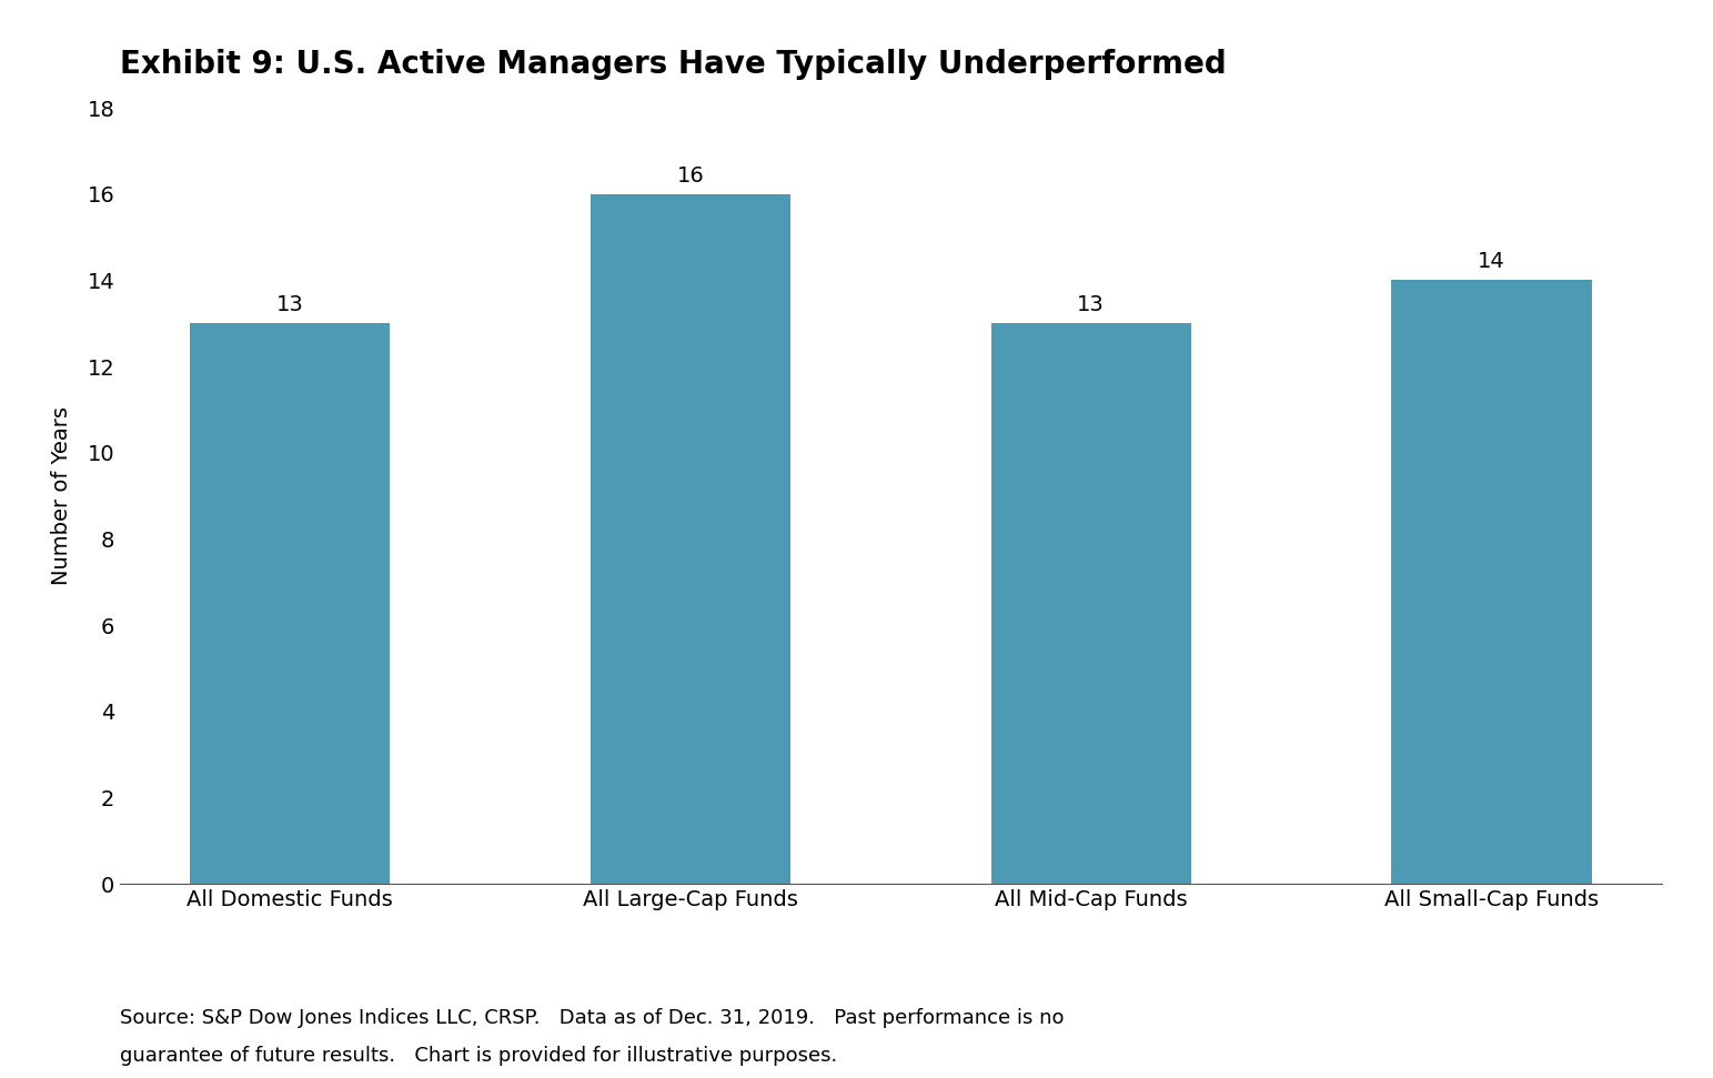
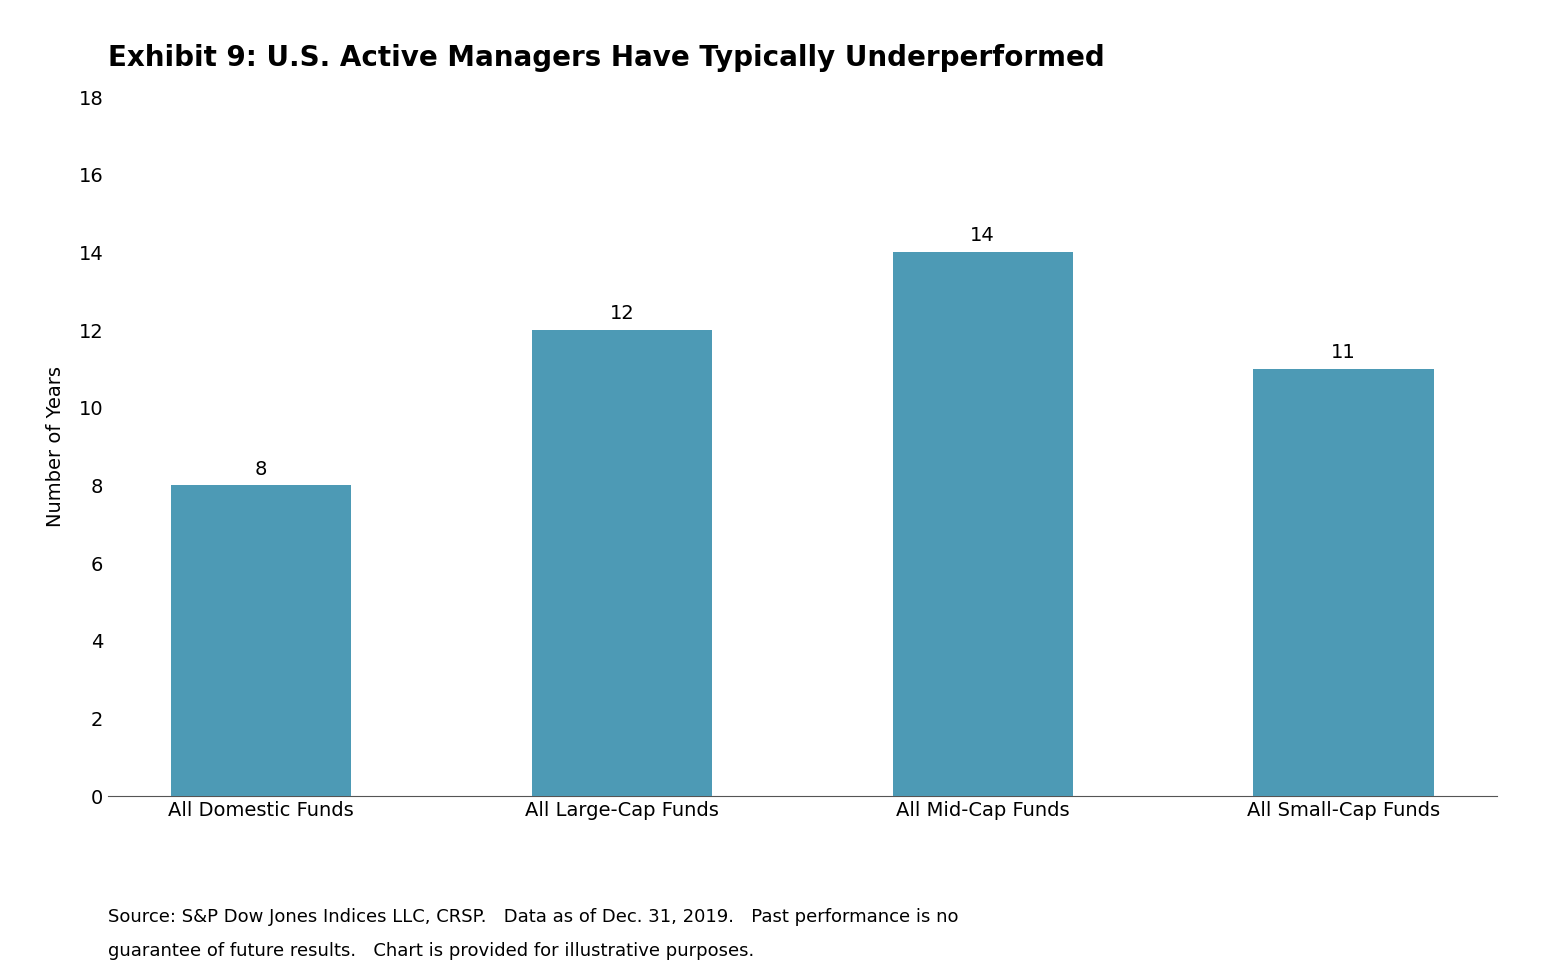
All Domestic Funds: 13 -> 8
All Large-Cap Funds: 16 -> 12
All Mid-Cap Funds: 13 -> 14
All Small-Cap Funds: 14 -> 11
